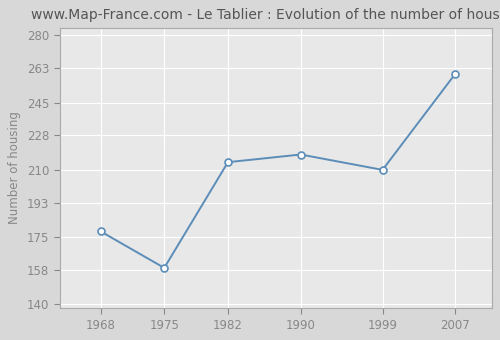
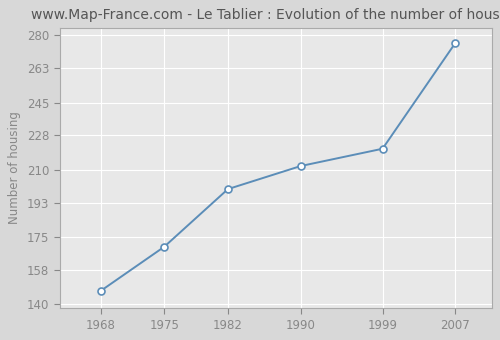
1968: 178 -> 147
1975: 159 -> 170
1982: 214 -> 200
1990: 218 -> 212
1999: 210 -> 221
2007: 260 -> 276
